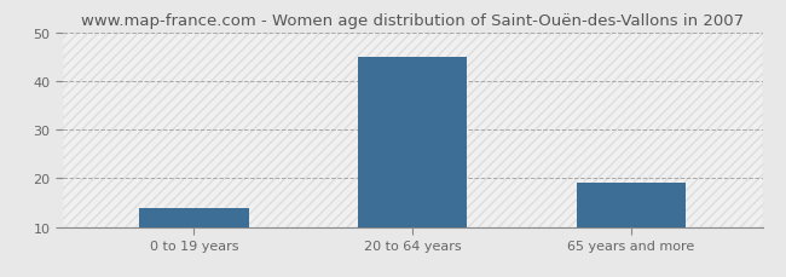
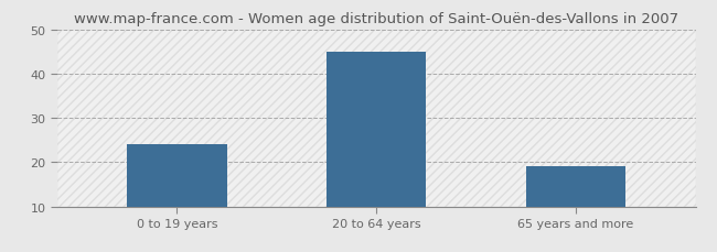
0 to 19 years: 14 -> 24
